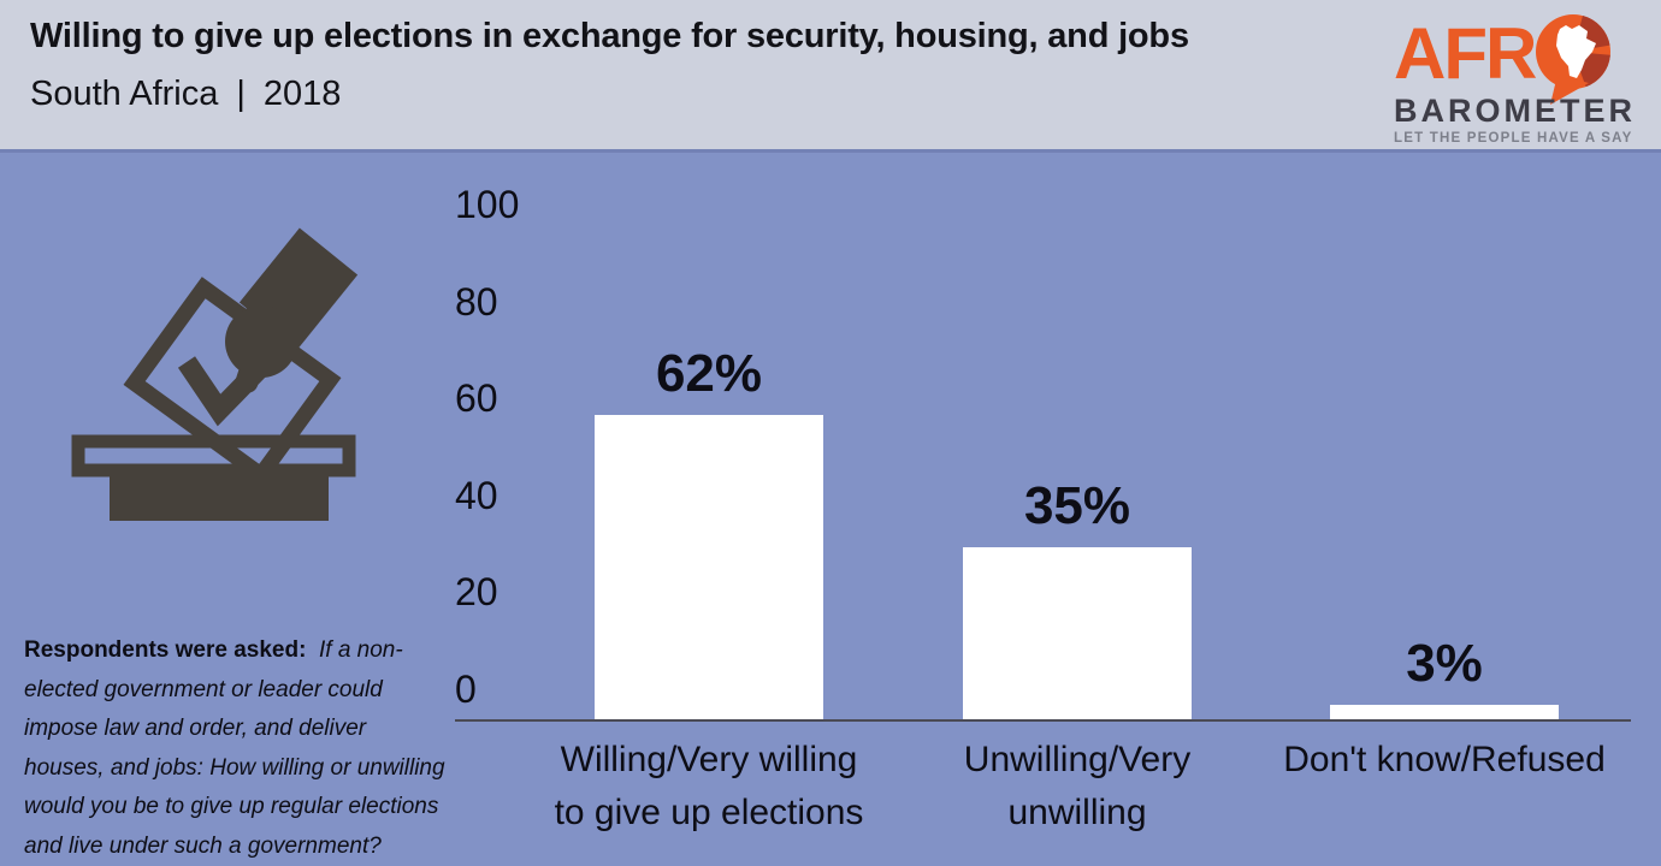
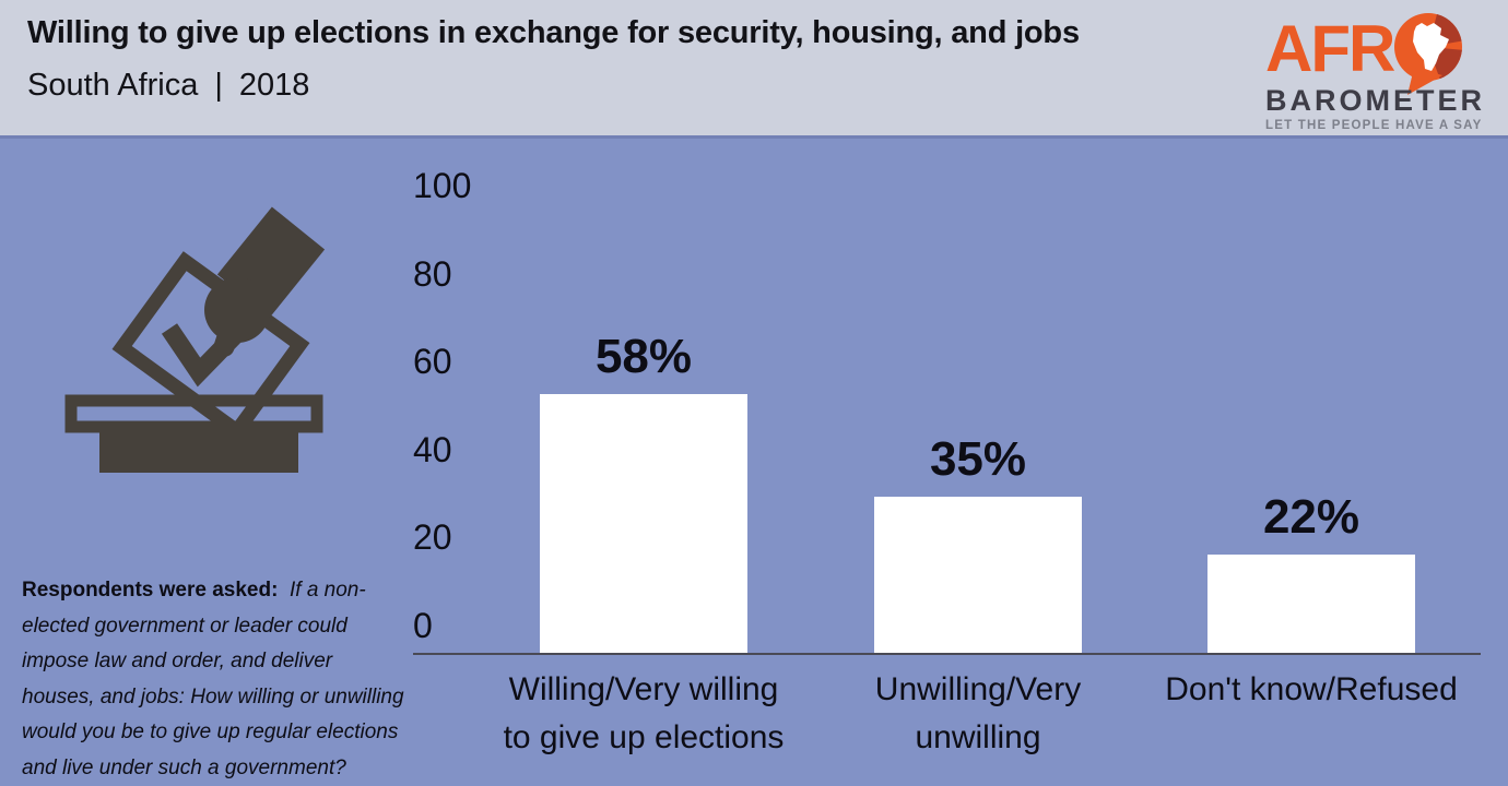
Willing/Very willing to give up elections: 62% -> 58%
Don't know/Refused: 3% -> 22%
